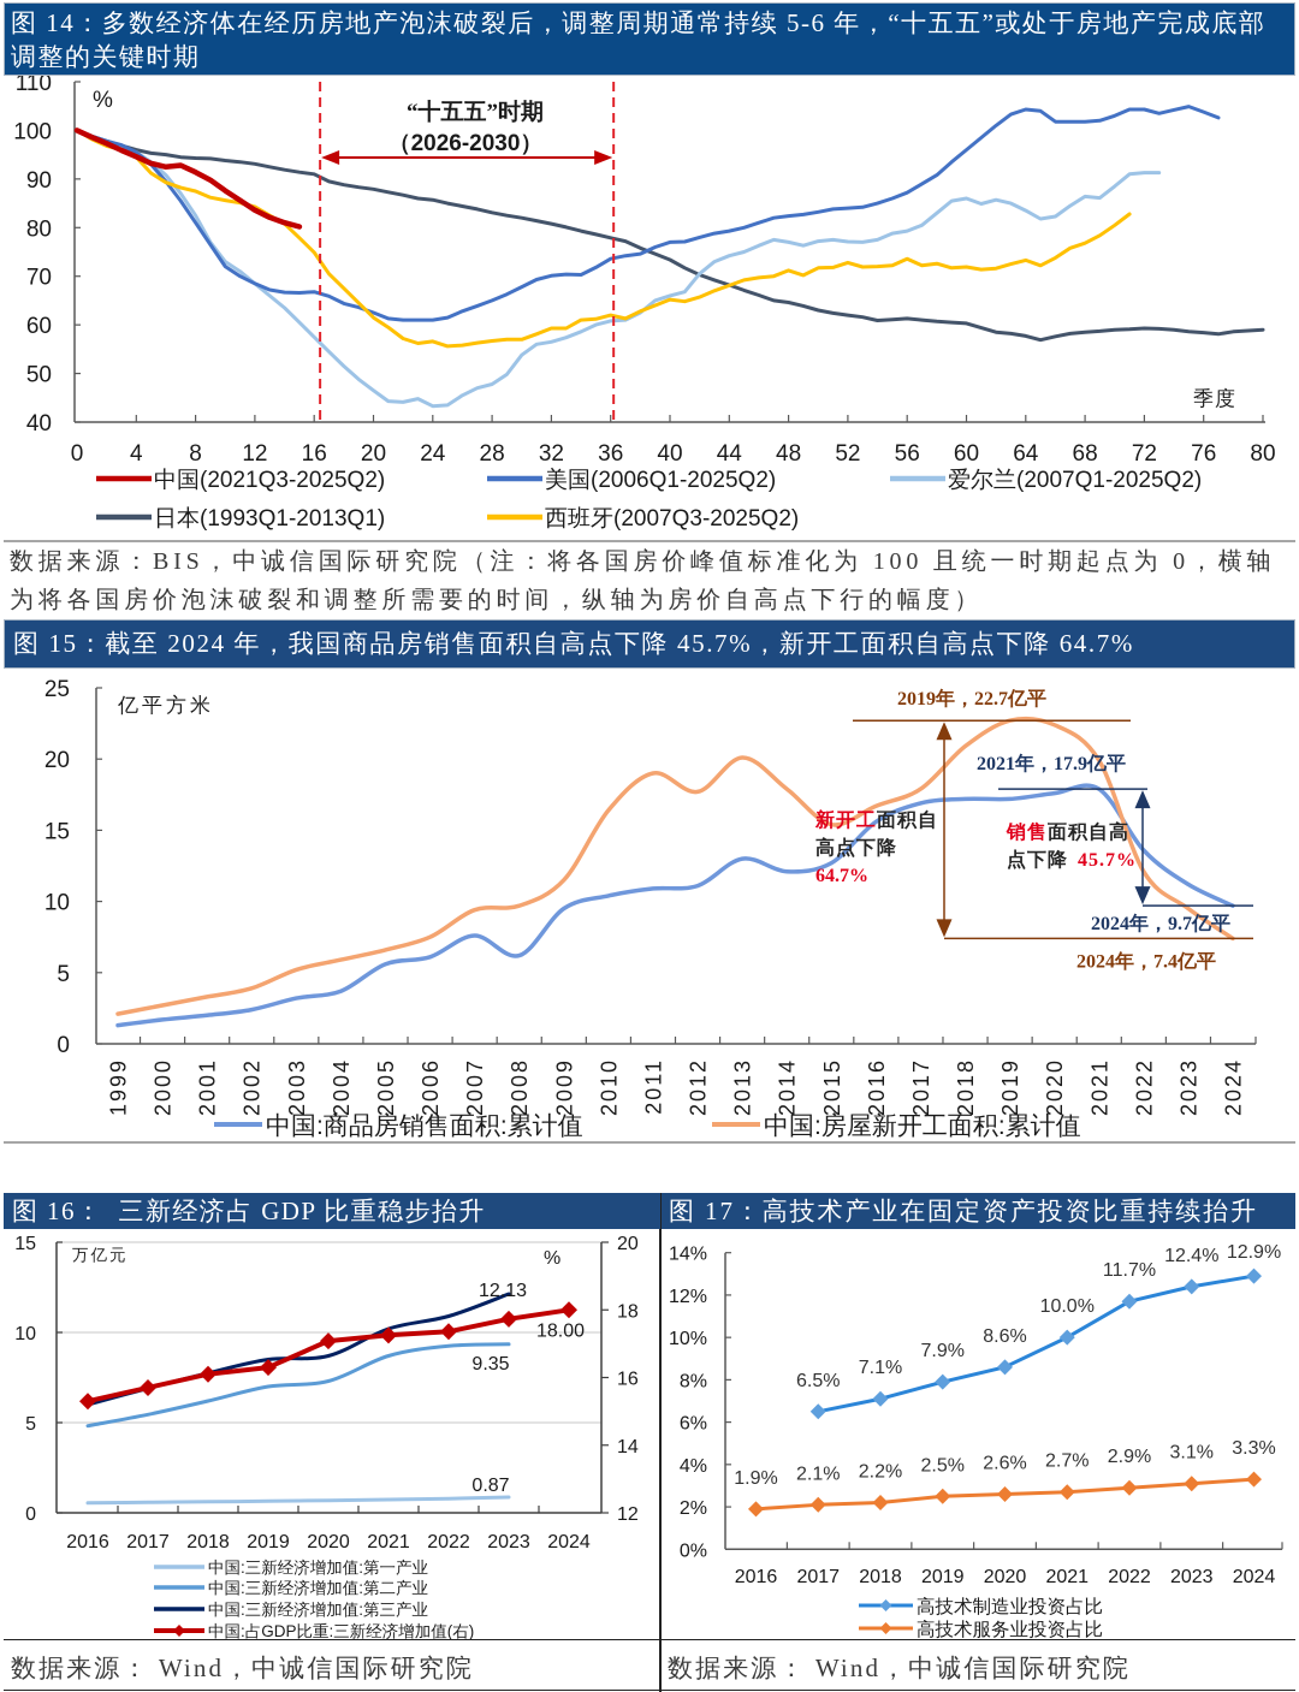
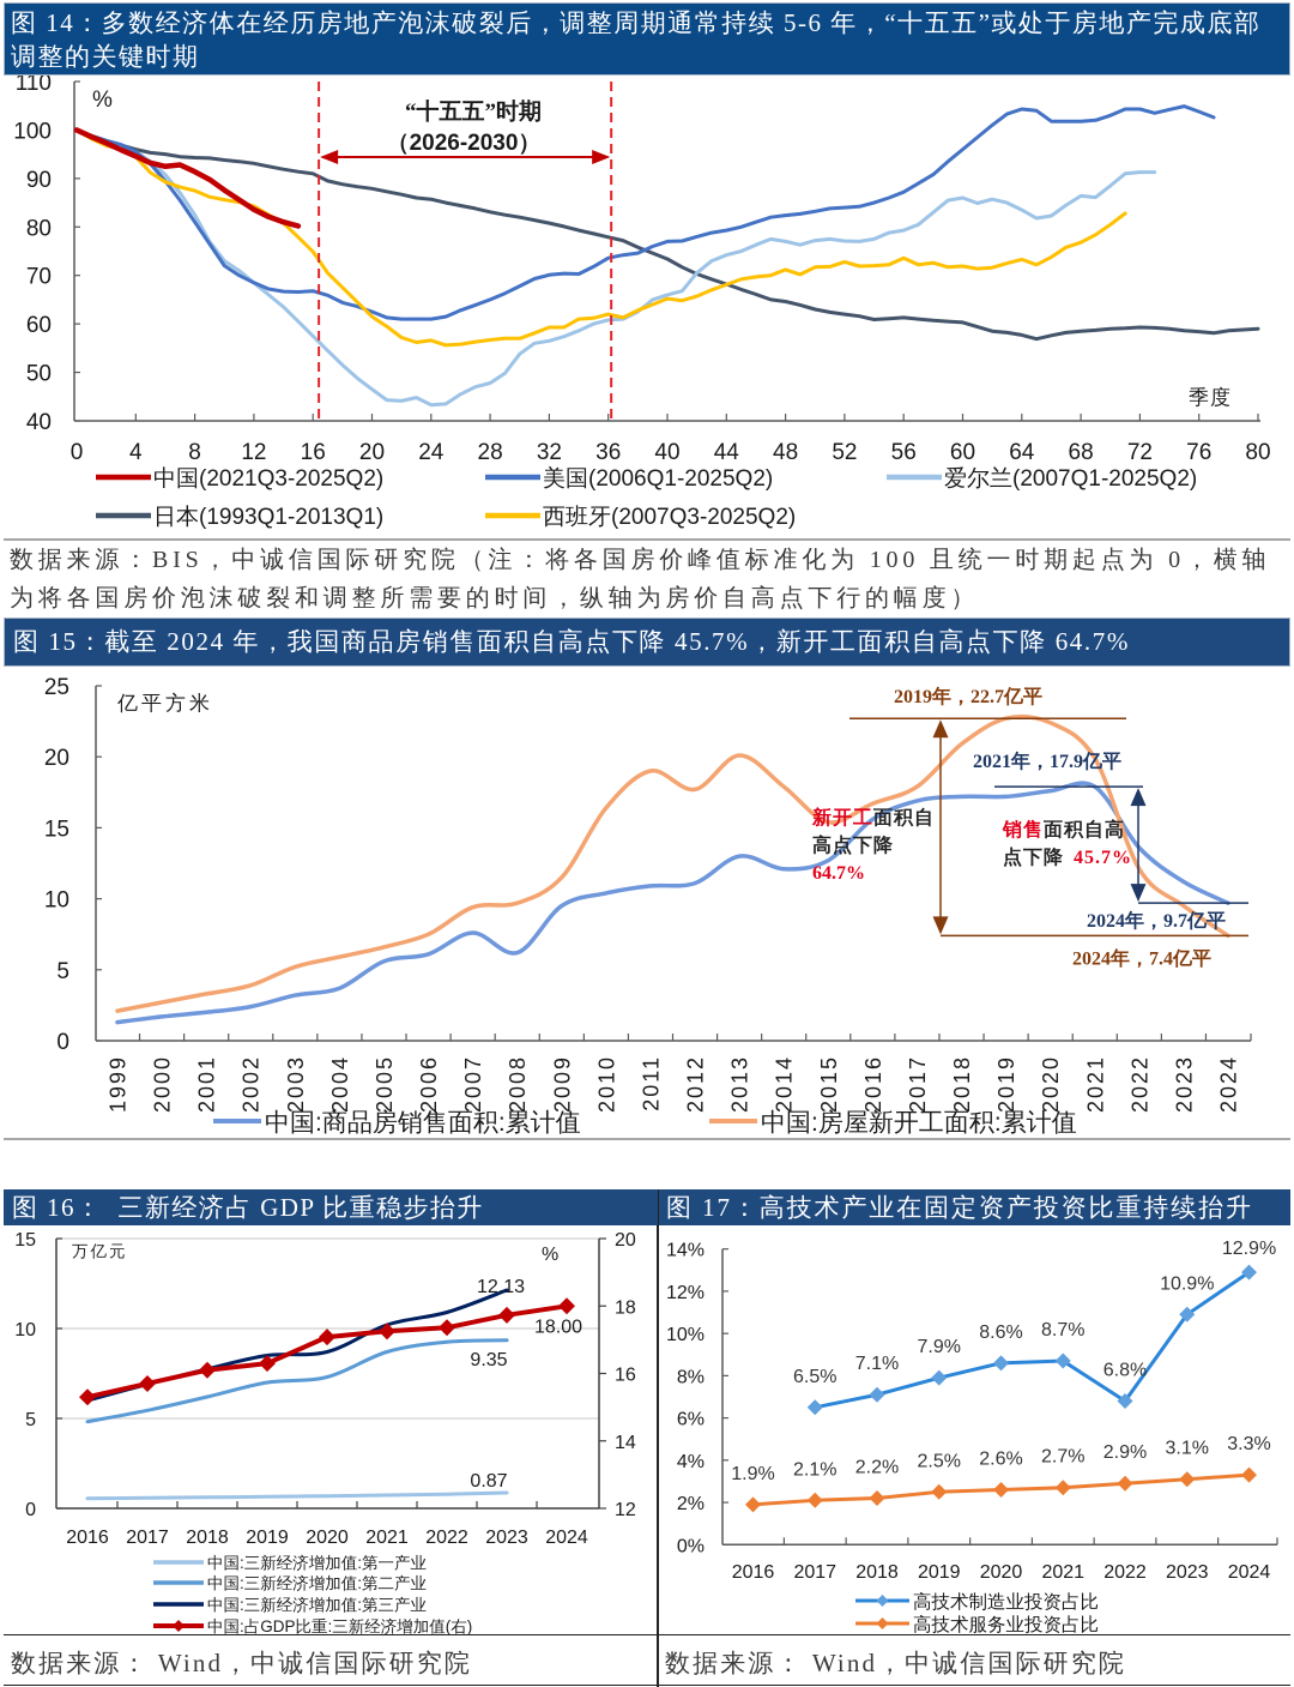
图 17：高技术产业在固定资产投资比重持续抬升/高技术制造业投资占比/2021: 10.0% -> 8.7%
图 17：高技术产业在固定资产投资比重持续抬升/高技术制造业投资占比/2022: 11.7% -> 6.8%
图 17：高技术产业在固定资产投资比重持续抬升/高技术制造业投资占比/2023: 12.4% -> 10.9%
